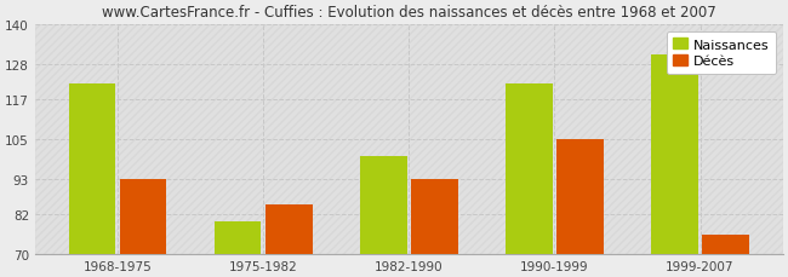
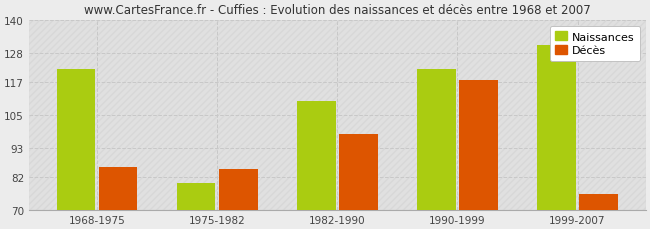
Décès/1968-1975: 93 -> 86
Naissances/1982-1990: 100 -> 110
Décès/1982-1990: 93 -> 98
Décès/1990-1999: 105 -> 118
